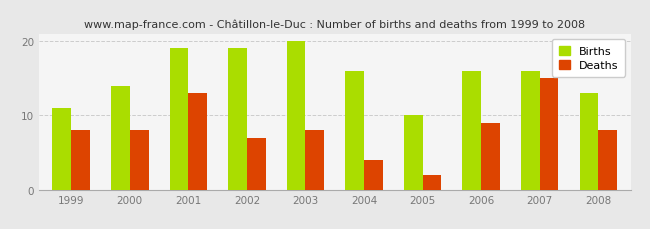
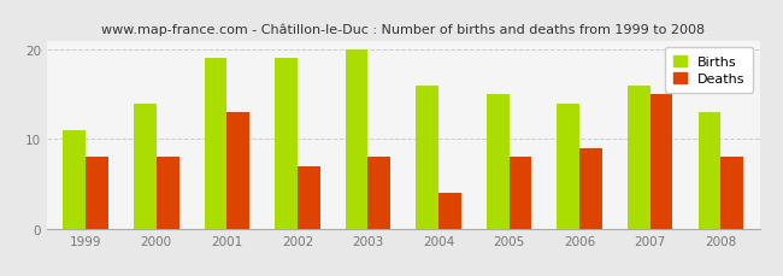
Births/2005: 10 -> 15
Deaths/2005: 2 -> 8
Births/2006: 16 -> 14
